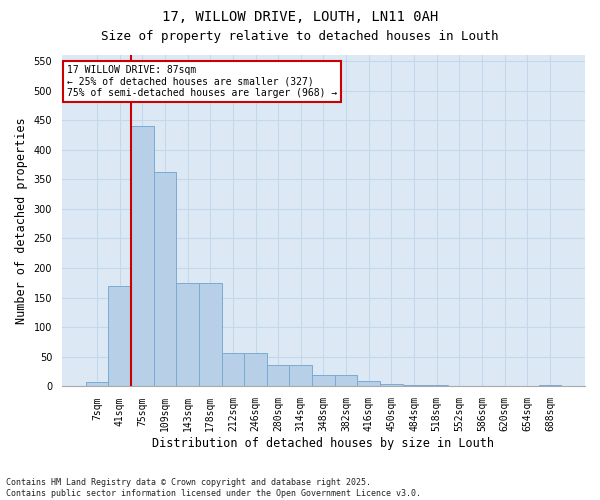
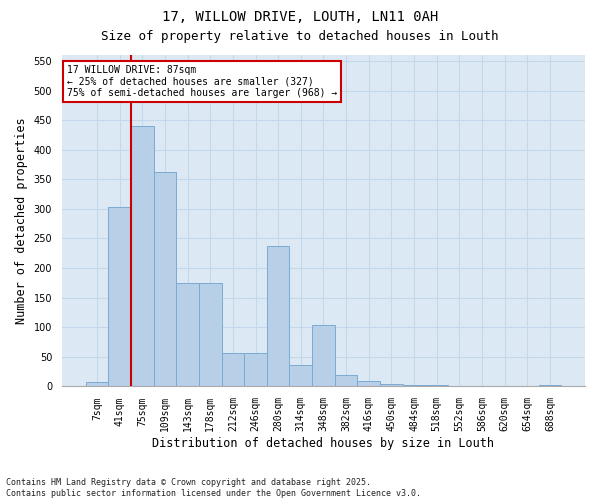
41sqm: 170 -> 304
280sqm: 37 -> 238
348sqm: 20 -> 104
